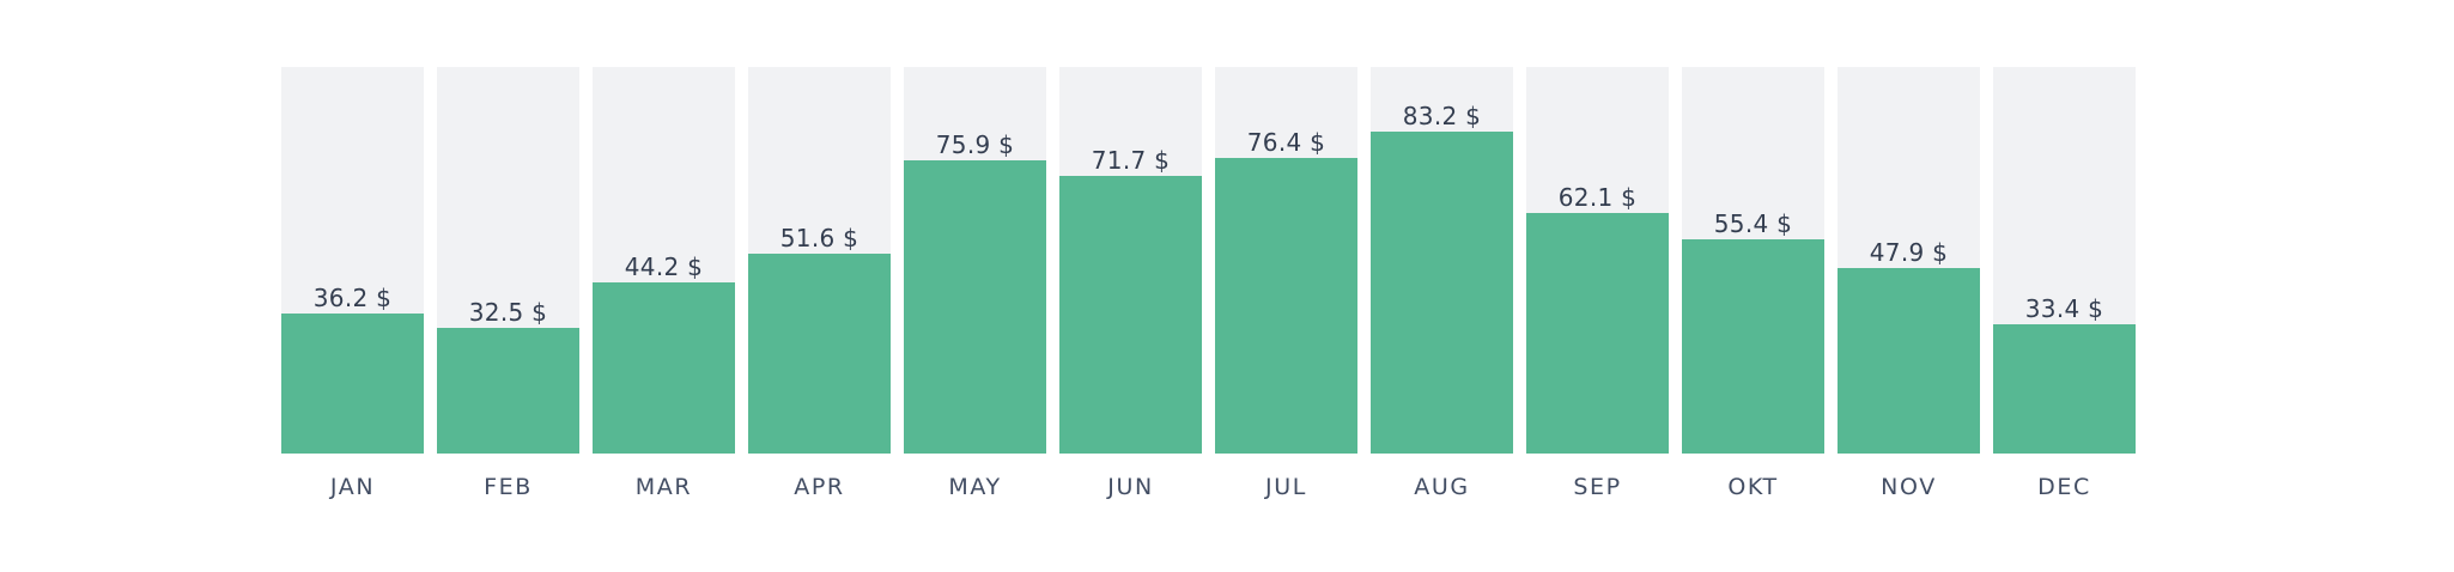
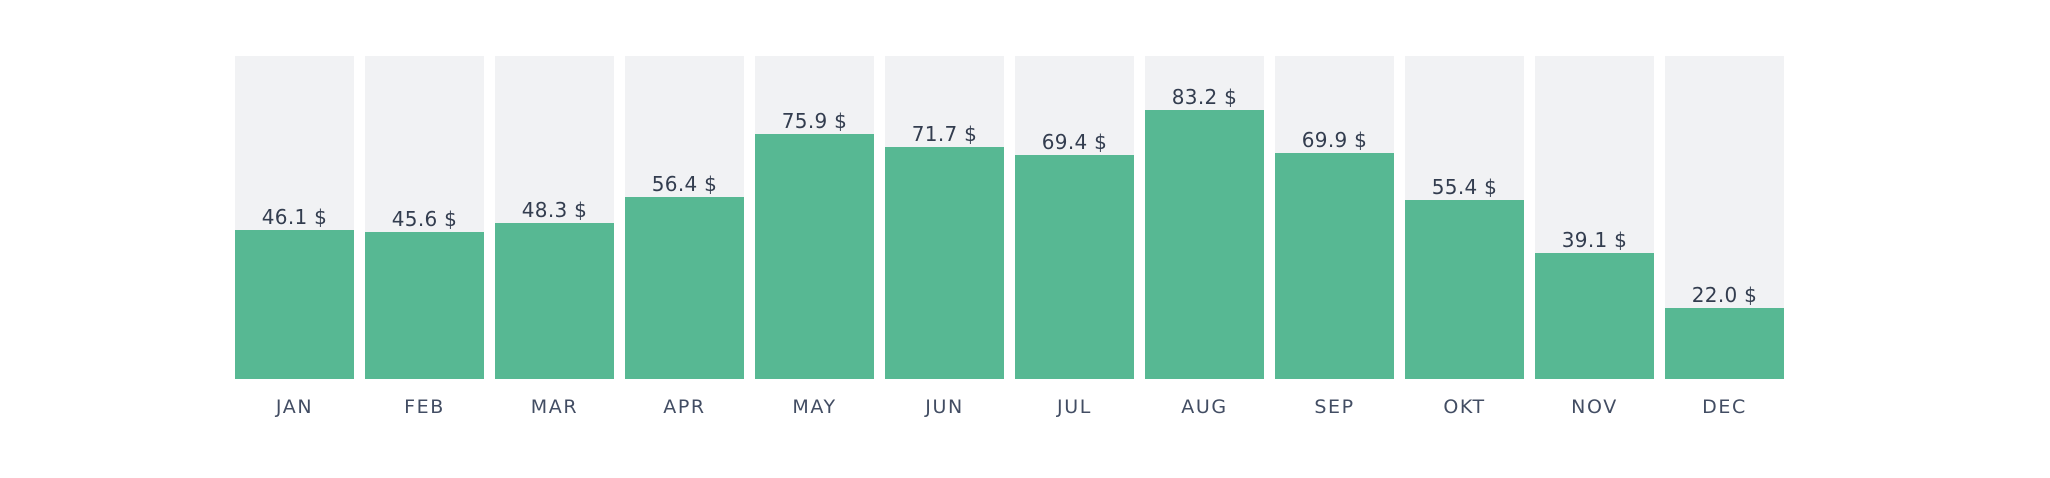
JAN: 36.2 -> 46.1
FEB: 32.5 -> 45.6
MAR: 44.2 -> 48.3
APR: 51.6 -> 56.4
JUL: 76.4 -> 69.4
SEP: 62.1 -> 69.9
NOV: 47.9 -> 39.1
DEC: 33.4 -> 22.0
